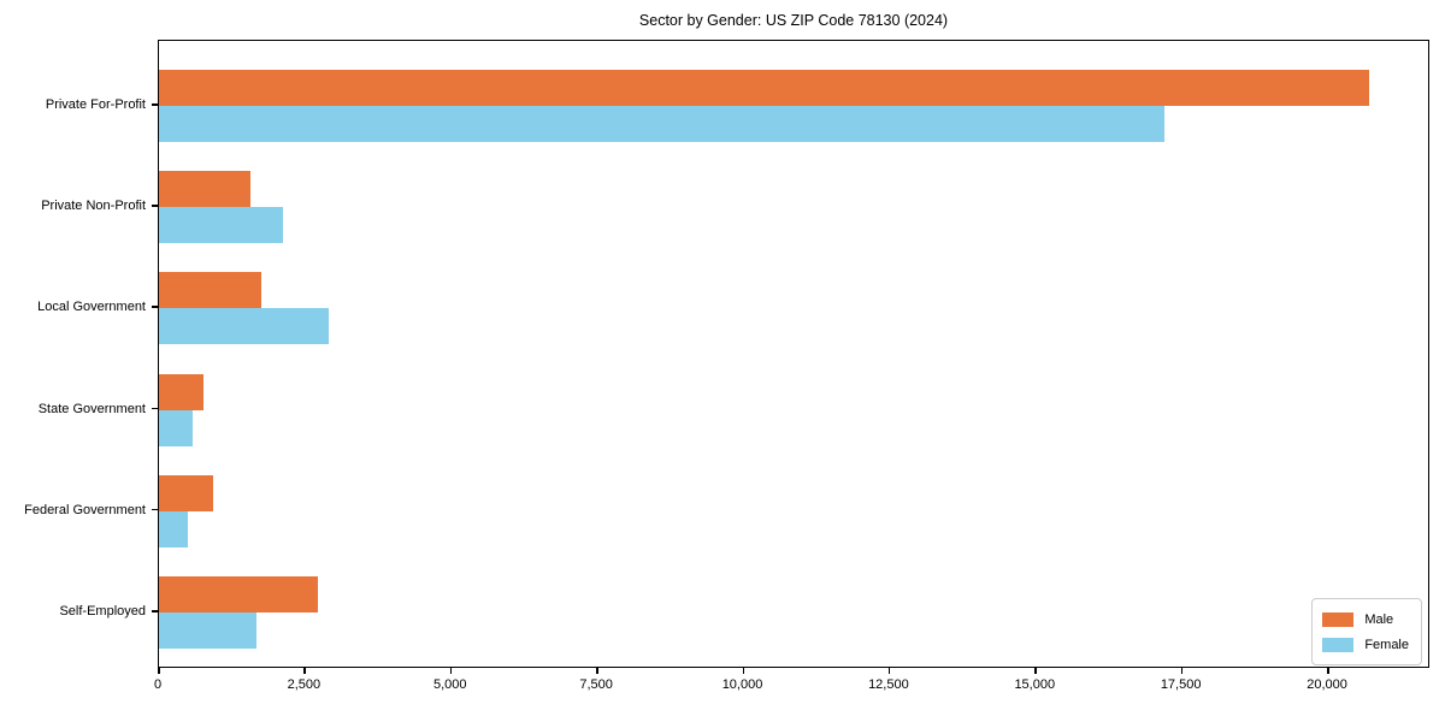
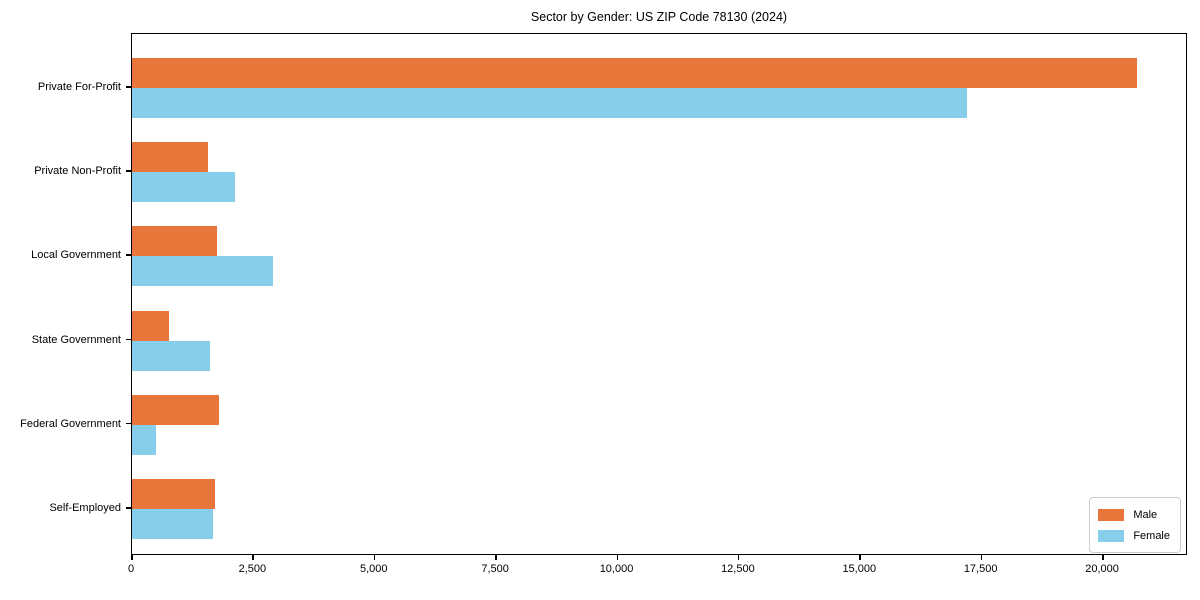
Female/State Government: 600 -> 1600
Male/Federal Government: 900 -> 1800
Male/Self-Employed: 2700 -> 1700
